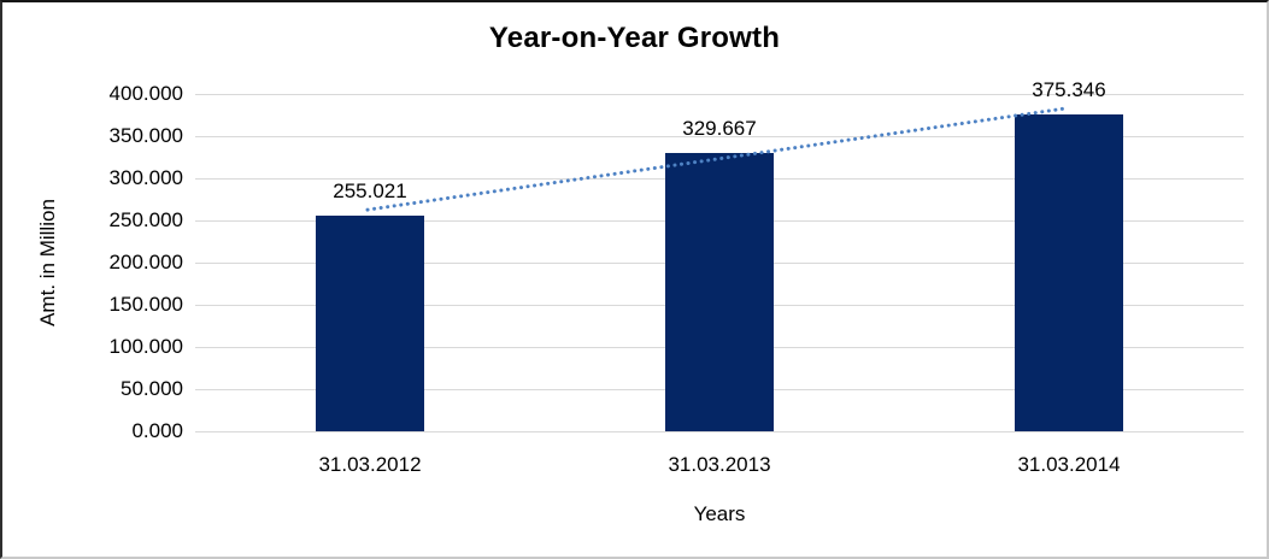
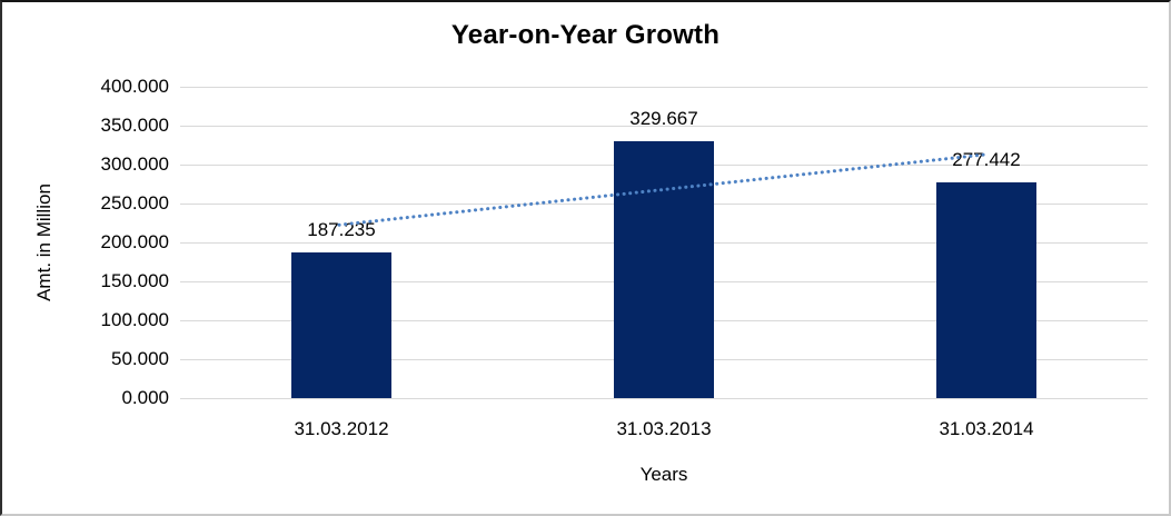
31.03.2012: 255.021 -> 187.235
31.03.2014: 375.346 -> 277.442
